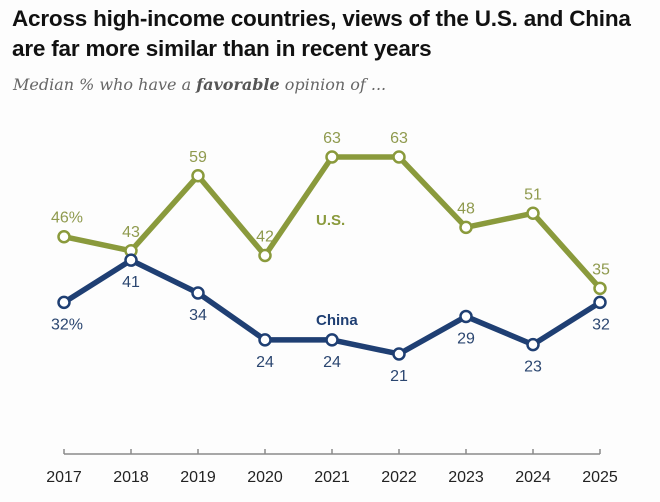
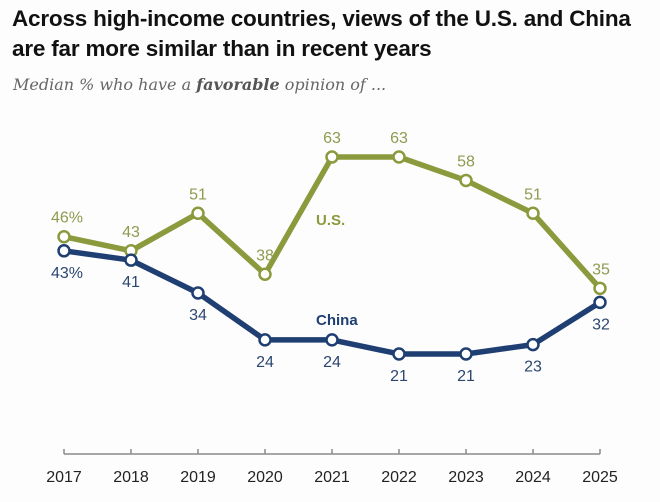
China/2017: 32% -> 43%
U.S./2019: 59 -> 51
U.S./2020: 42 -> 38
U.S./2023: 48 -> 58
China/2023: 29 -> 21
